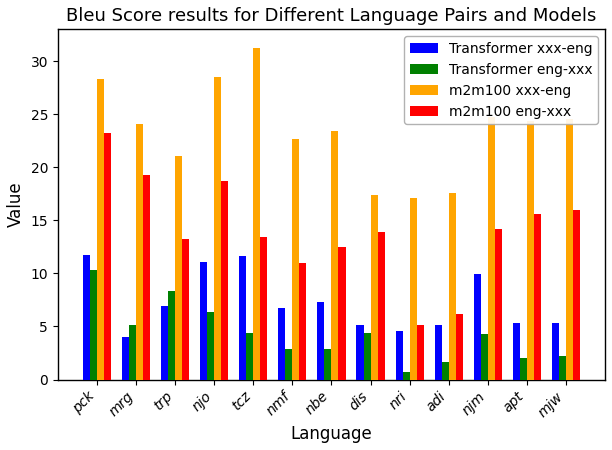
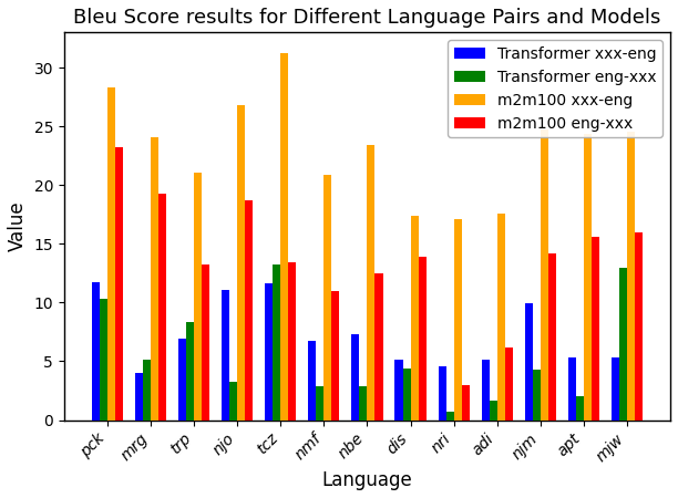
Transformer eng-xxx/njo: 6.4 -> 3.3
m2m100 xxx-eng/njo: 28.5 -> 26.8
Transformer eng-xxx/tcz: 4.4 -> 13.2
m2m100 xxx-eng/nmf: 22.7 -> 20.9
m2m100 eng-xxx/nri: 5.1 -> 3.0
Transformer eng-xxx/mjw: 2.2 -> 13.0
